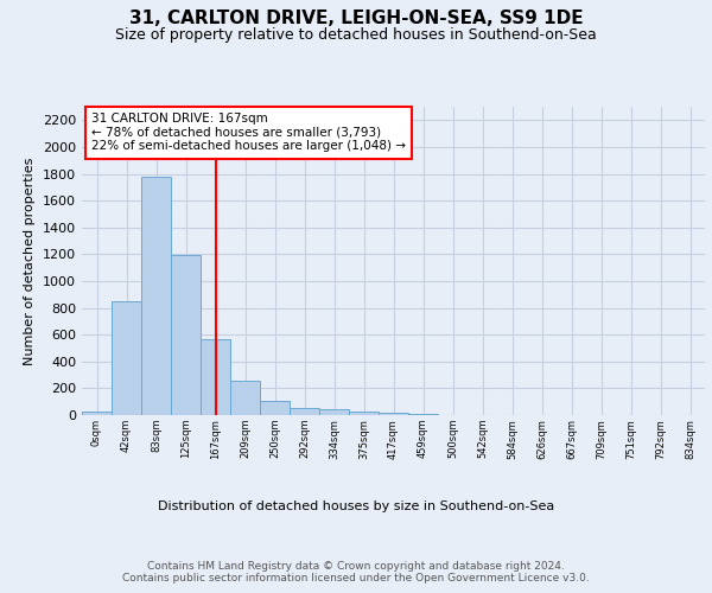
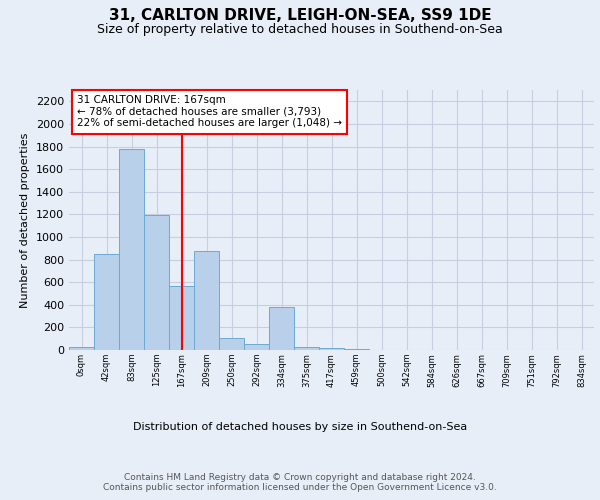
209sqm: 260 -> 880
334sqm: 40 -> 380
